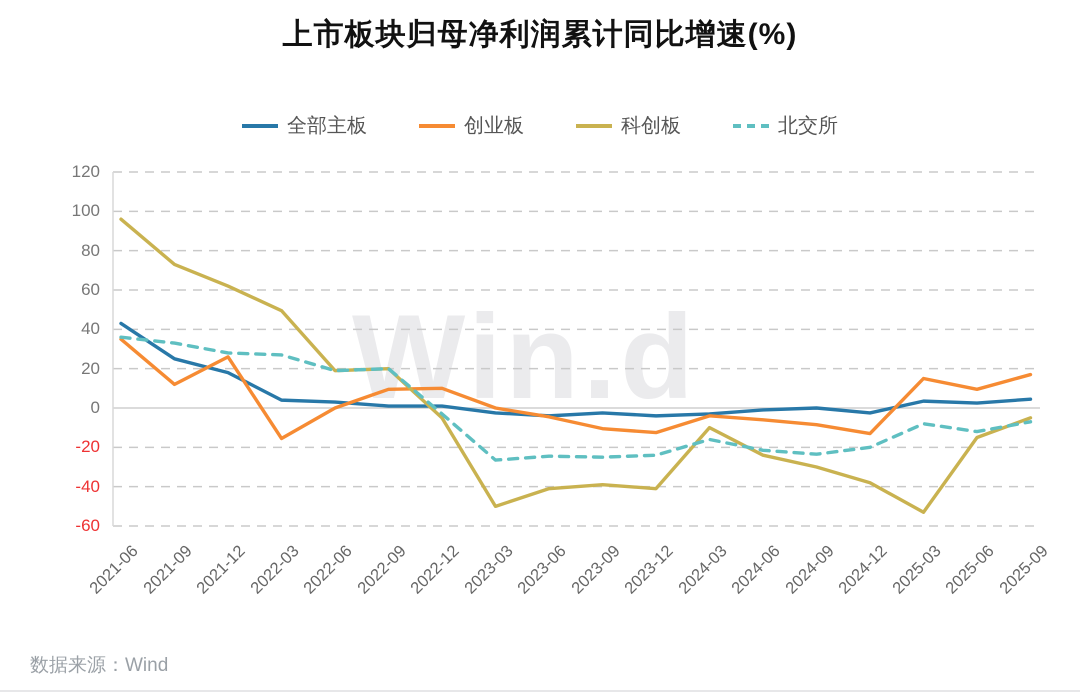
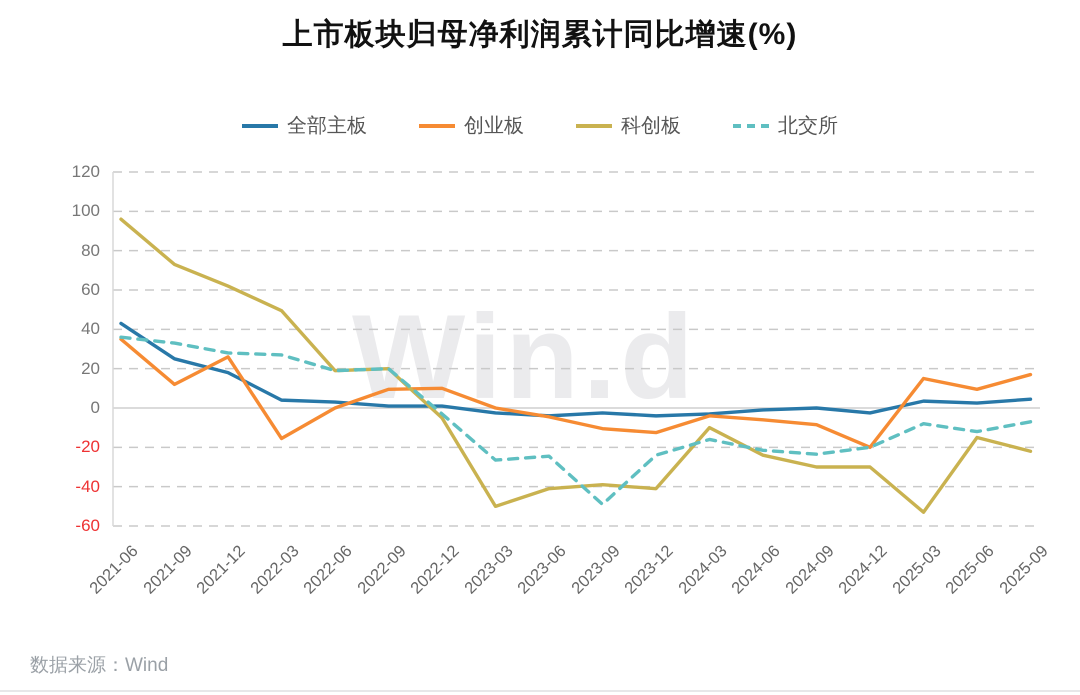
北交所/2023-09: -25 -> -49
创业板/2024-12: -13 -> -20
科创板/2024-12: -38 -> -30
科创板/2025-09: -5 -> -22
